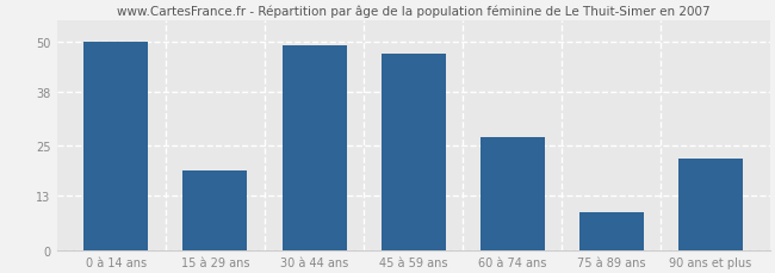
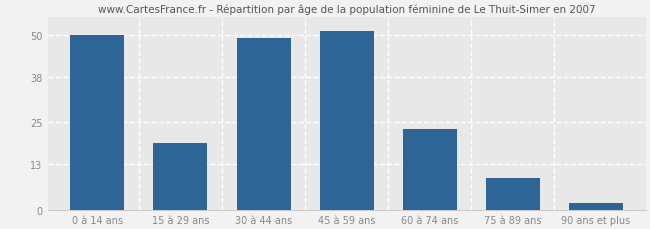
45 à 59 ans: 47 -> 51
60 à 74 ans: 27 -> 23
90 ans et plus: 22 -> 2
